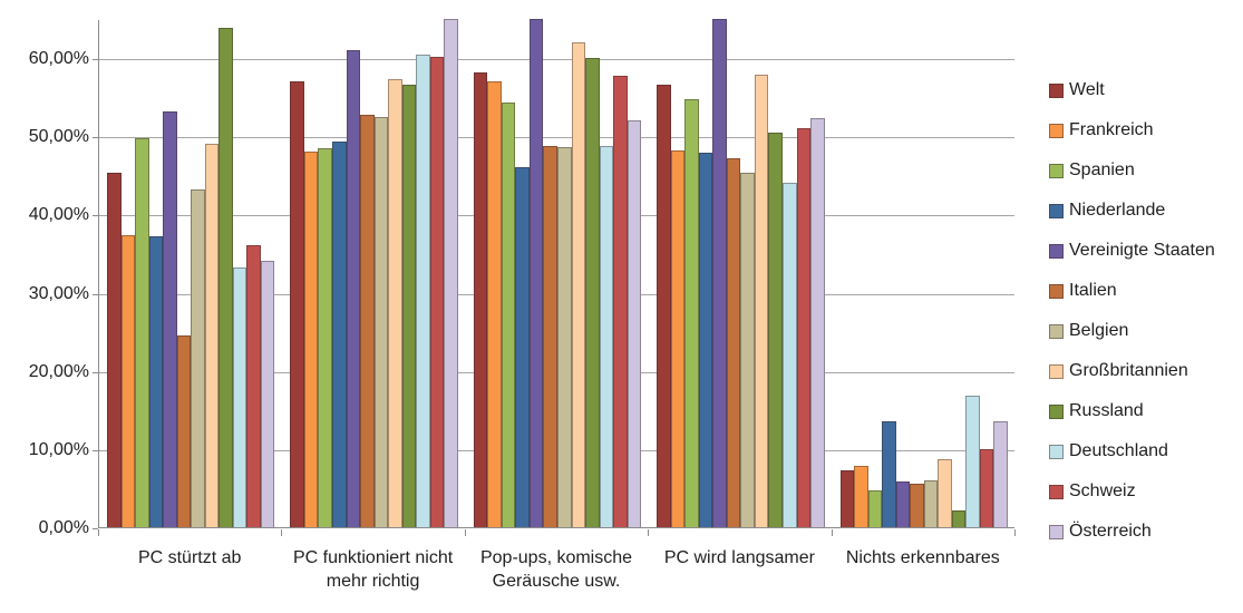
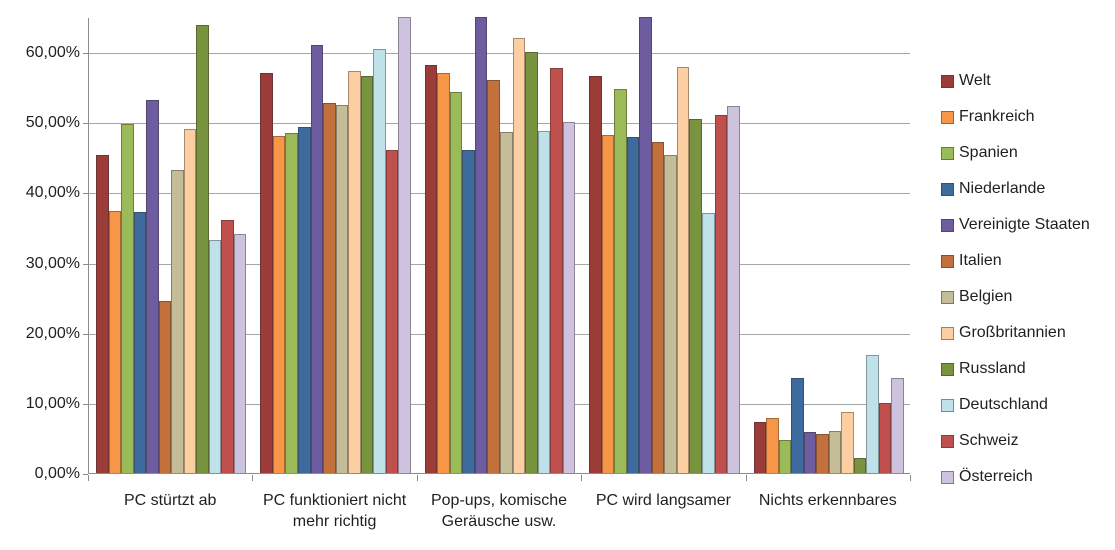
Schweiz/PC funktioniert nicht mehr richtig: 60% -> 46%
Italien/Pop-ups, komische Geräusche usw.: 49% -> 56%
Österreich/Pop-ups, komische Geräusche usw.: 52% -> 50%
Deutschland/PC wird langsamer: 44% -> 37%
